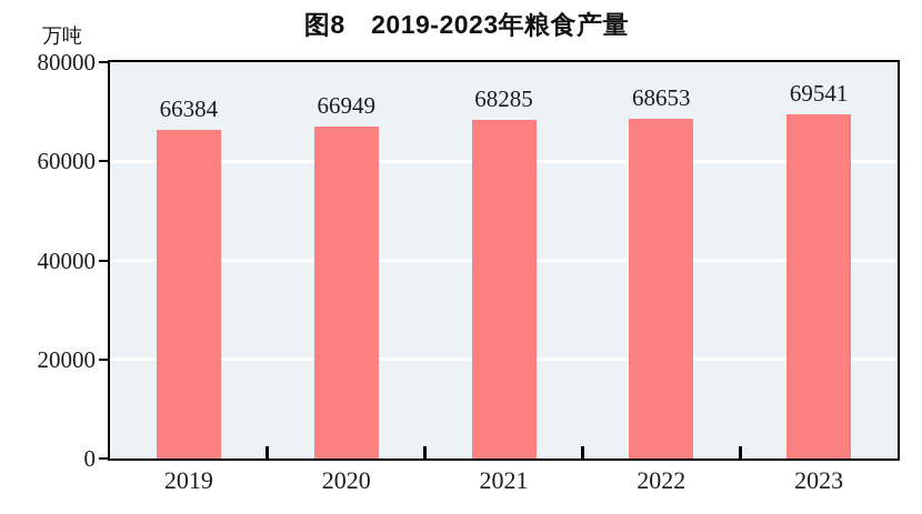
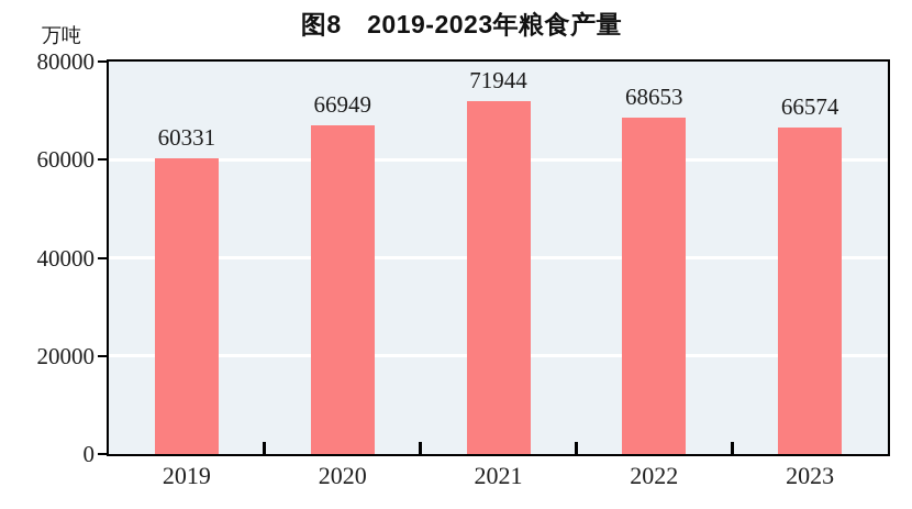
2019: 66384 -> 60331
2021: 68285 -> 71944
2023: 69541 -> 66574
